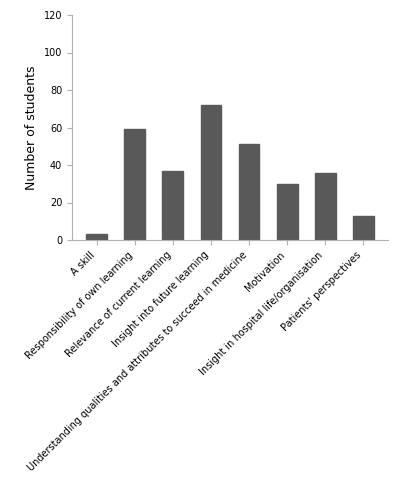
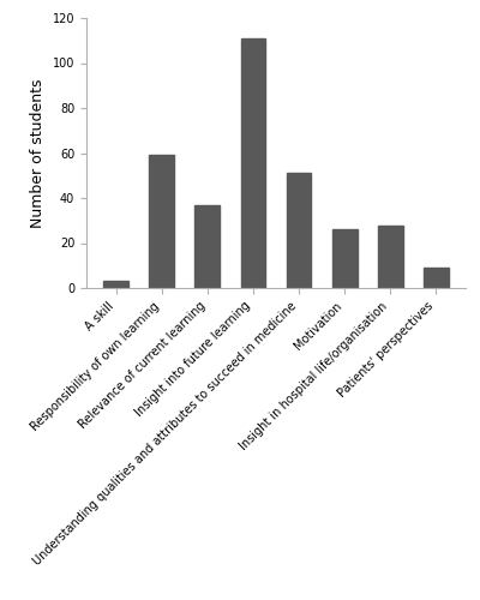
Insight into future learning: 72 -> 111
Motivation: 30 -> 26
Insight in hospital life/organisation: 36 -> 28
Patients' perspectives: 13 -> 9
